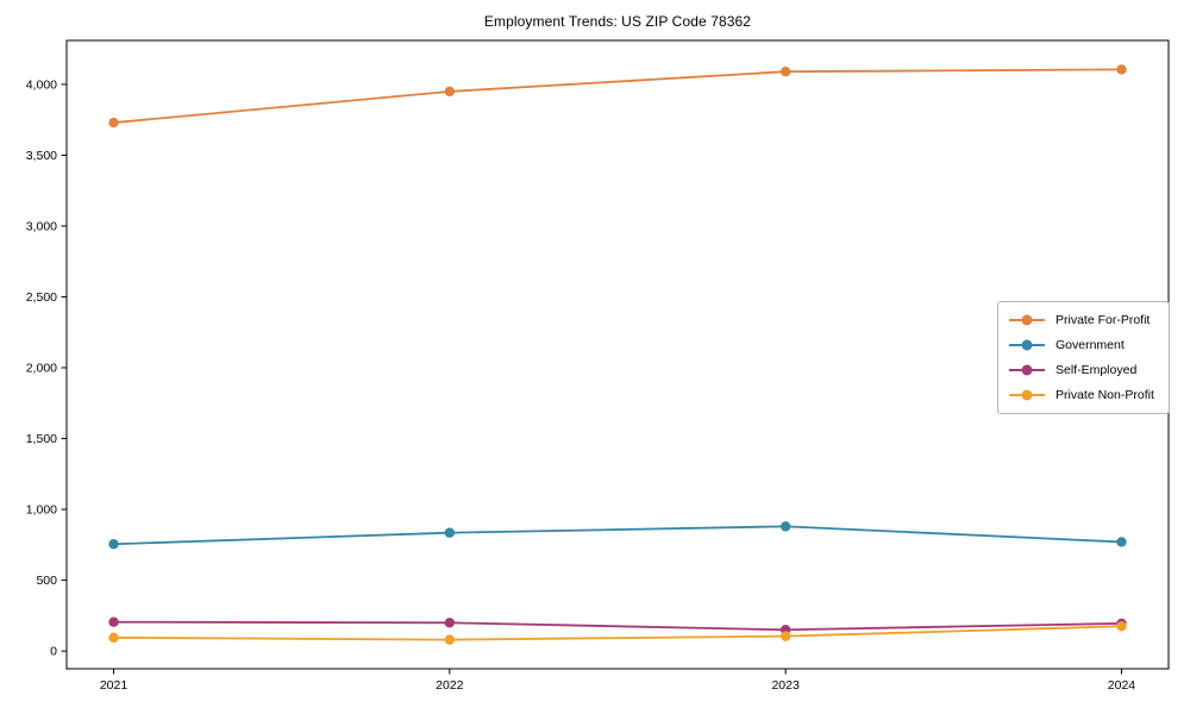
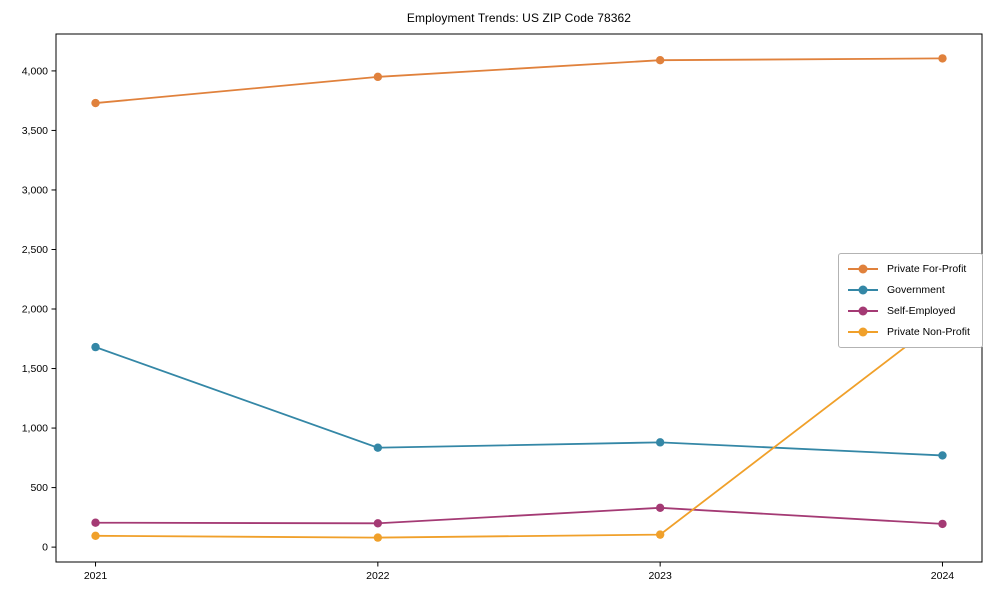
Government/2021: 760 -> 1680
Self-Employed/2023: 150 -> 330
Private Non-Profit/2024: 180 -> 1920
